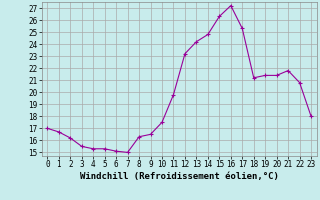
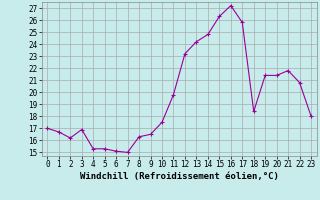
3: 15.5 -> 16.9
17: 25.3 -> 25.8
18: 21.2 -> 18.4
